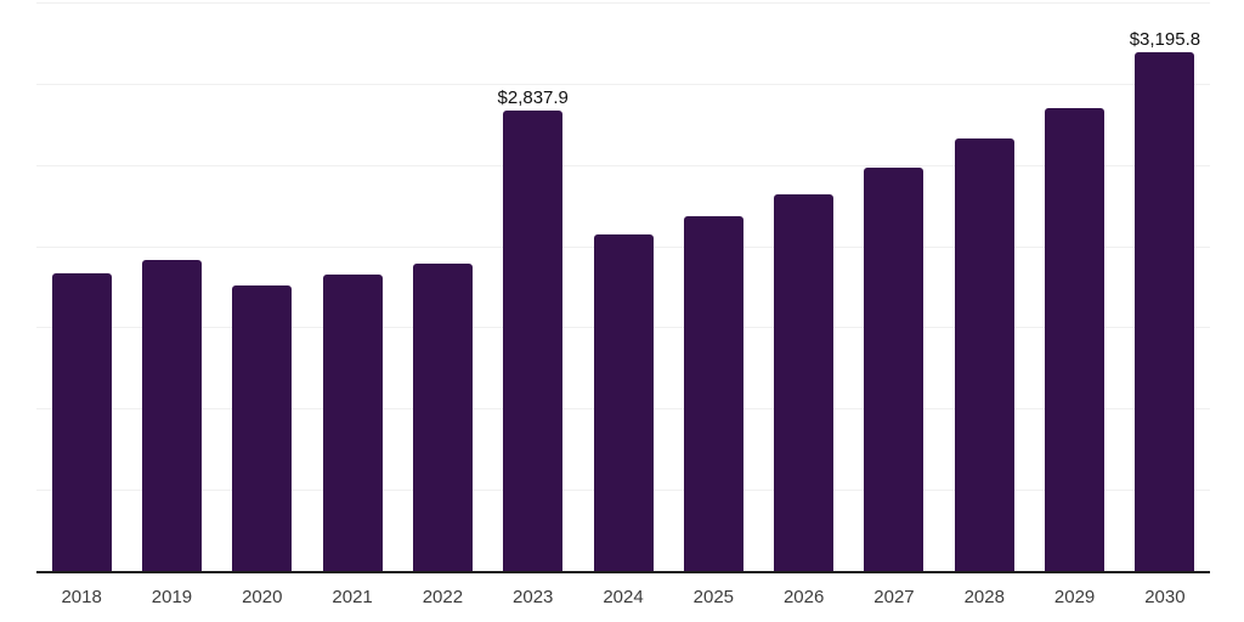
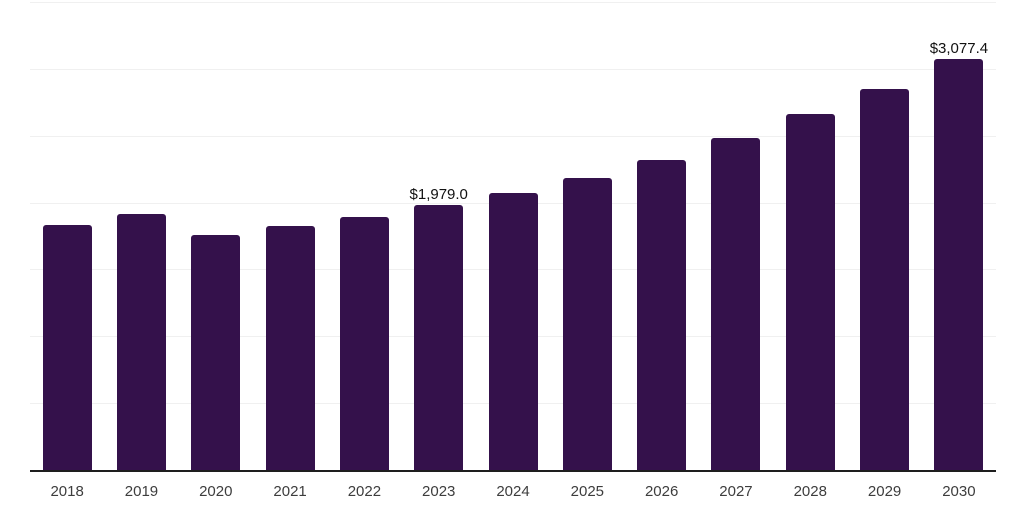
2023: $2,837.9 -> $1,979.0
2030: $3,195.8 -> $3,077.4
